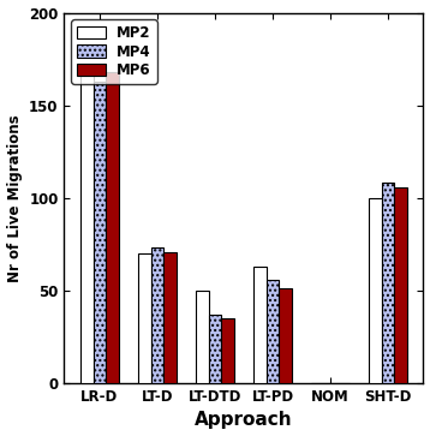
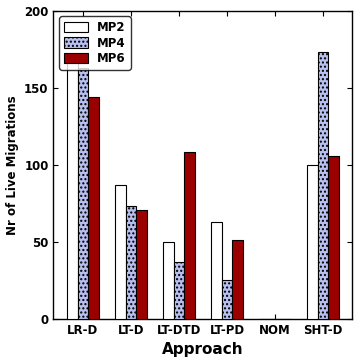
MP6/LR-D: 168 -> 144
MP2/LT-D: 70 -> 87
MP6/LT-DTD: 35 -> 108
MP4/LT-PD: 56 -> 25
MP4/SHT-D: 108 -> 173
